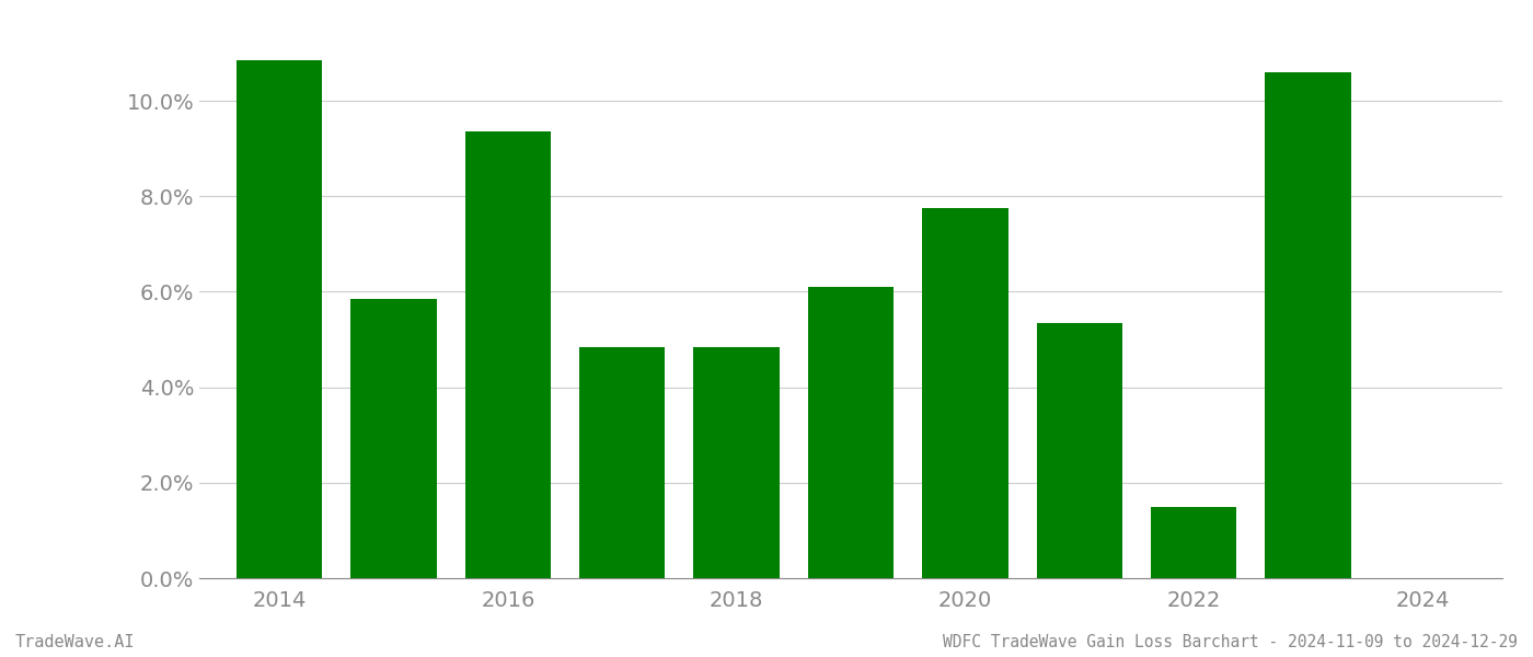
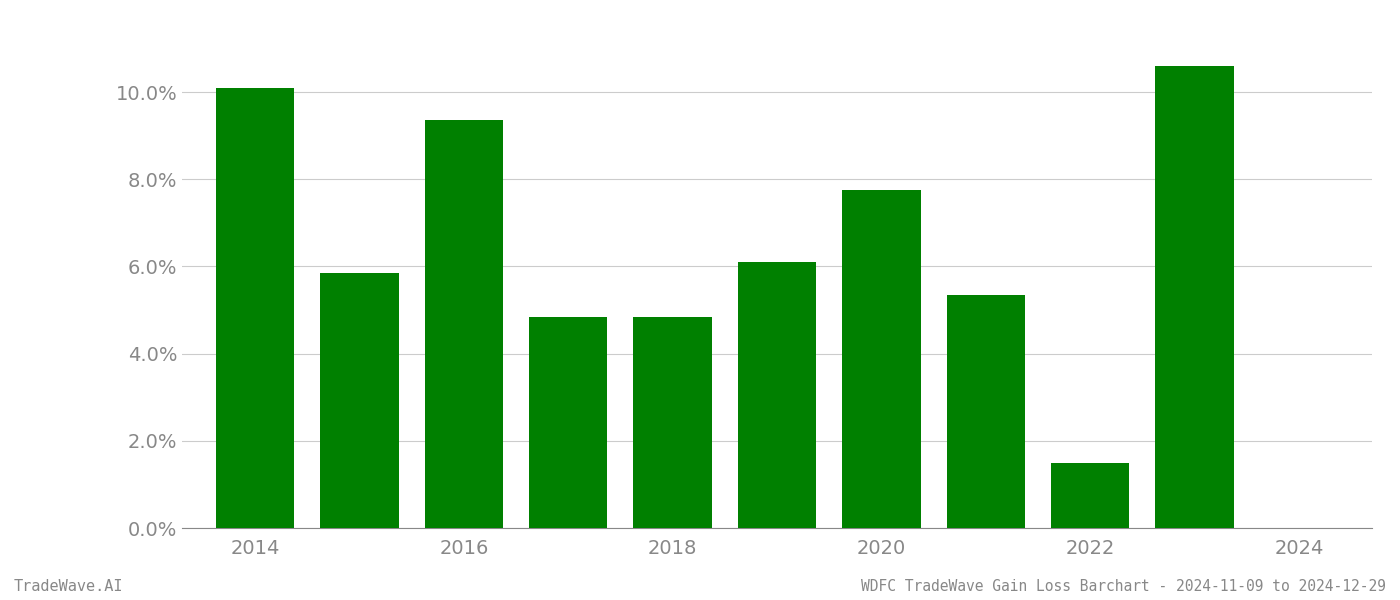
2014: 10.85% -> 10.10%
